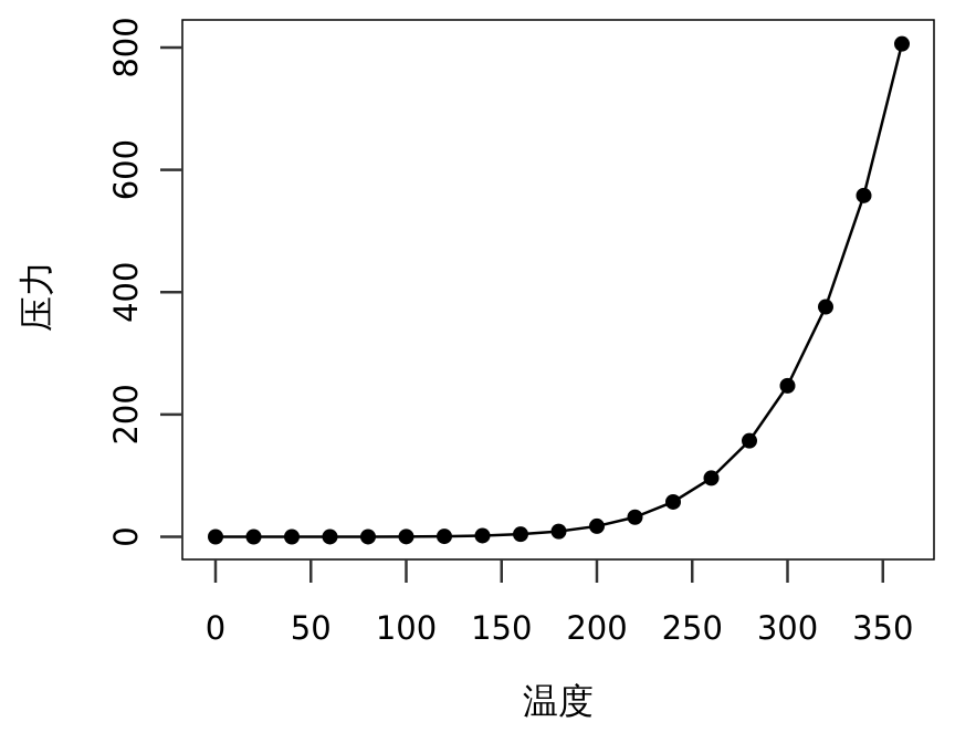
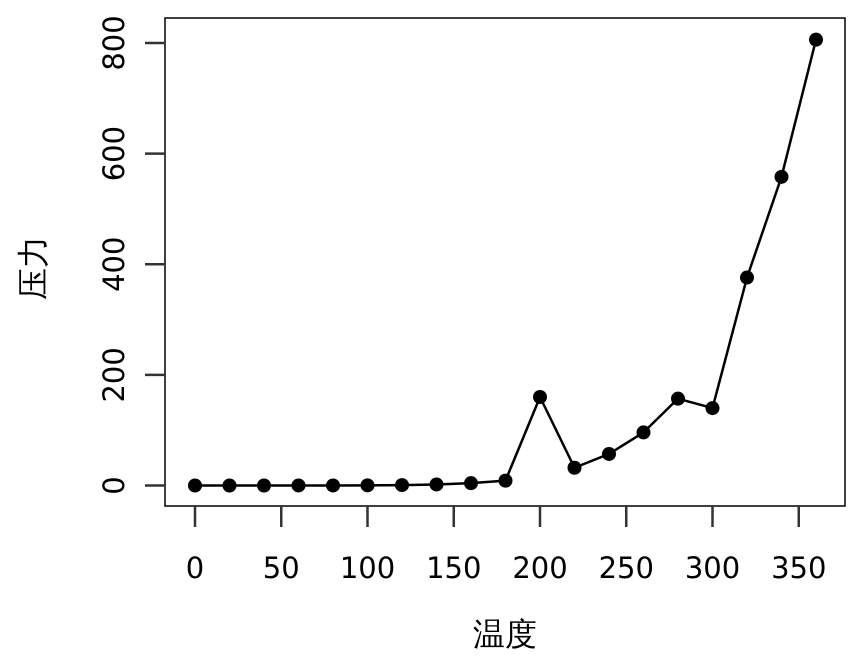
200: 20 -> 160
300: 250 -> 140
